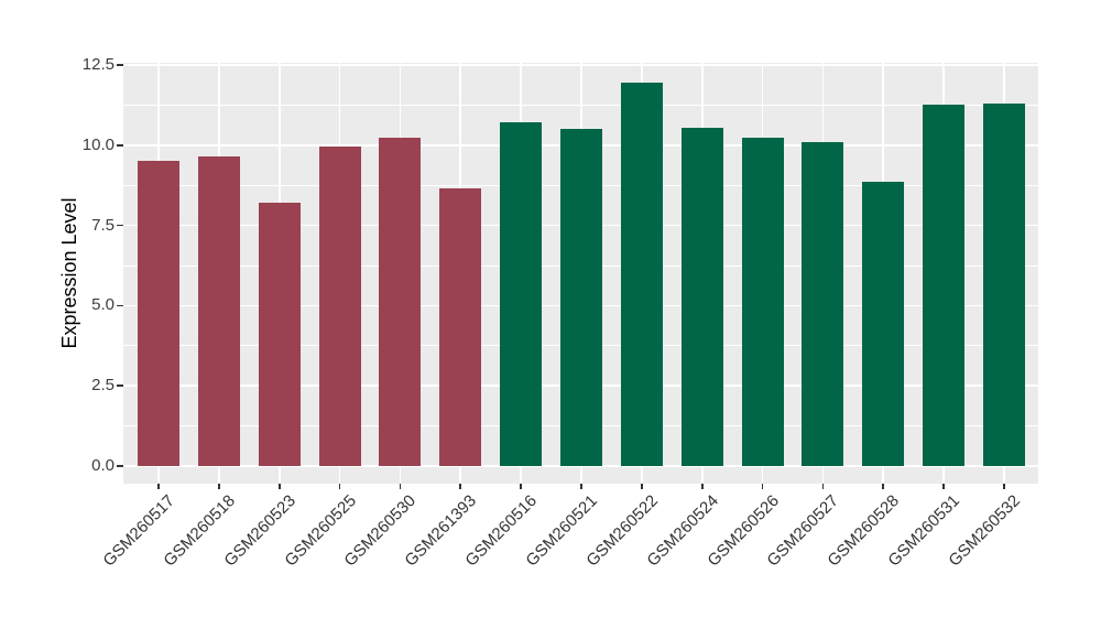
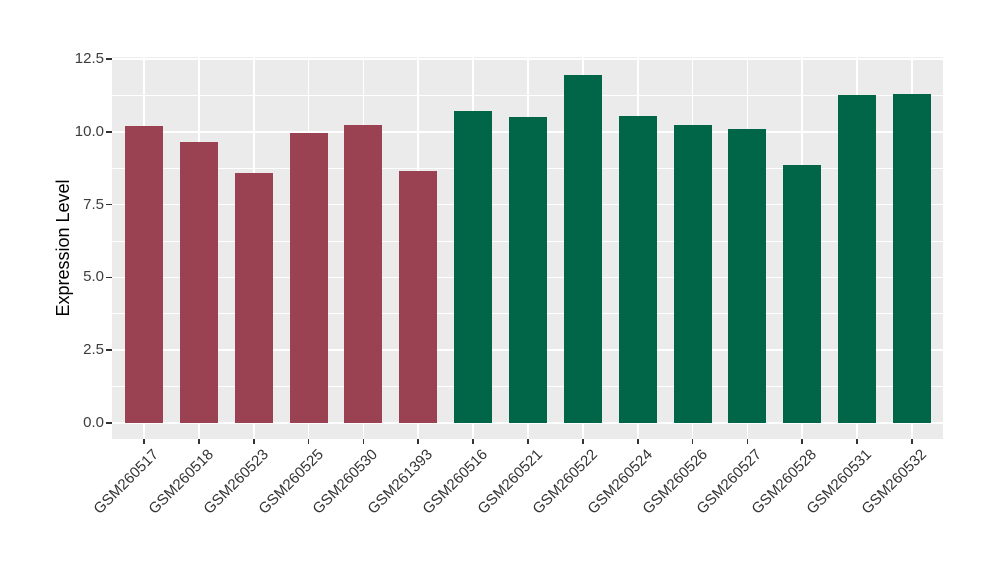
GSM260517: 9.5 -> 10.2
GSM260523: 8.2 -> 8.6
